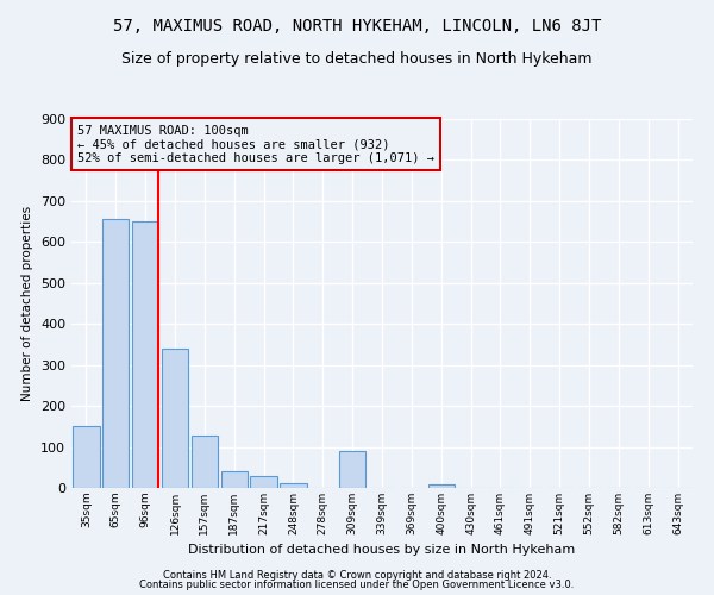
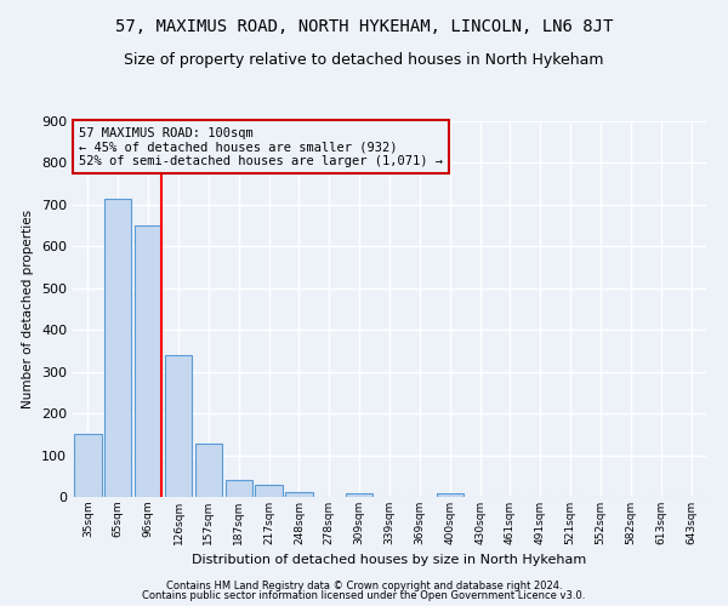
65sqm: 655 -> 715
309sqm: 90 -> 8
